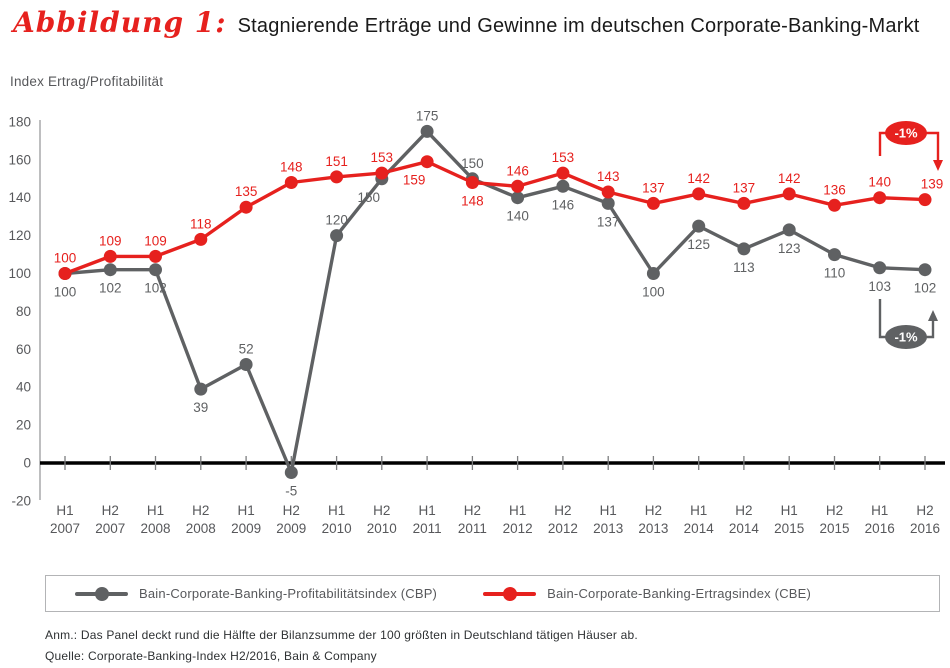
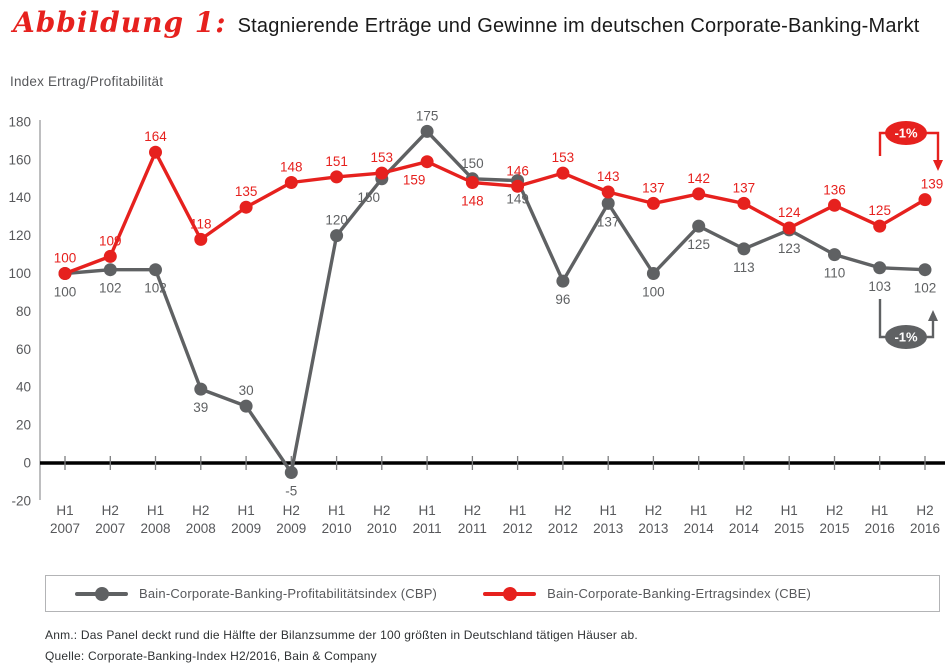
Bain-Corporate-Banking-Ertragsindex (CBE)/H1 2008: 109 -> 164
Bain-Corporate-Banking-Profitabilitätsindex (CBP)/H1 2009: 52 -> 30
Bain-Corporate-Banking-Profitabilitätsindex (CBP)/H1 2012: 140 -> 149
Bain-Corporate-Banking-Profitabilitätsindex (CBP)/H2 2012: 146 -> 96
Bain-Corporate-Banking-Ertragsindex (CBE)/H1 2015: 142 -> 124
Bain-Corporate-Banking-Ertragsindex (CBE)/H1 2016: 140 -> 125
